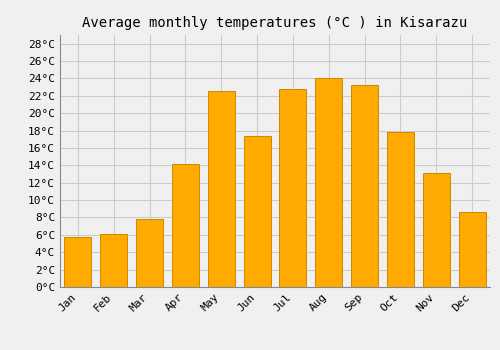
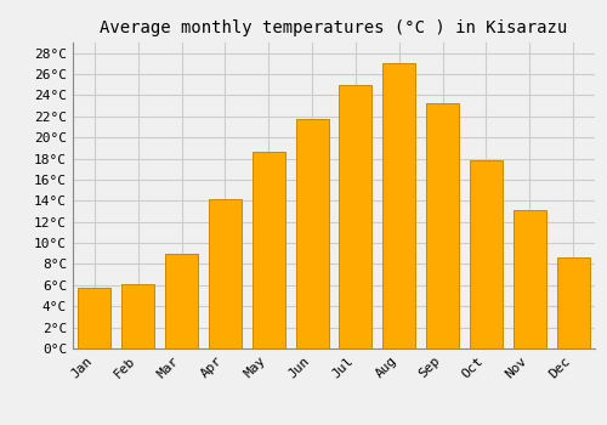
Mar: 7.8°C -> 9.0°C
May: 22.6°C -> 18.7°C
Jun: 17.4°C -> 21.7°C
Jul: 22.8°C -> 25.0°C
Aug: 24.0°C -> 27.1°C
